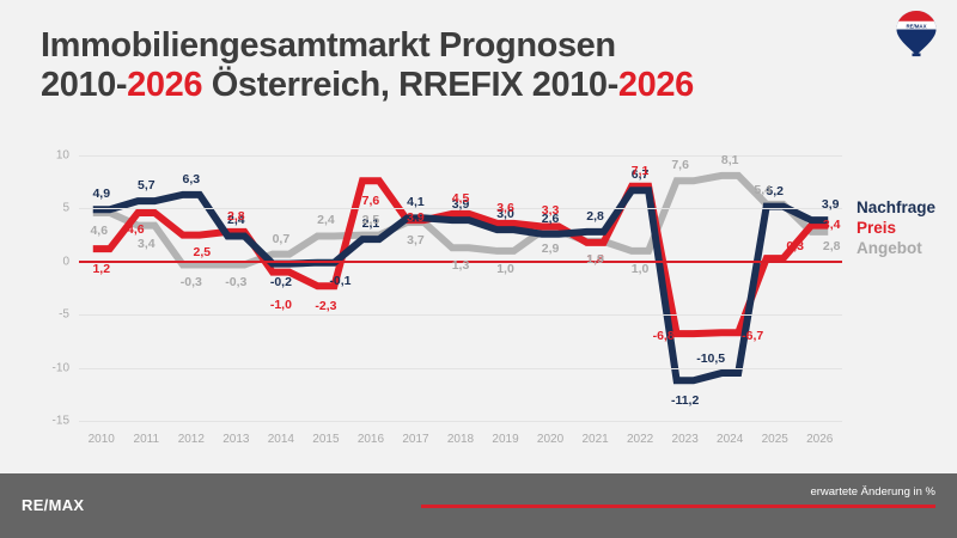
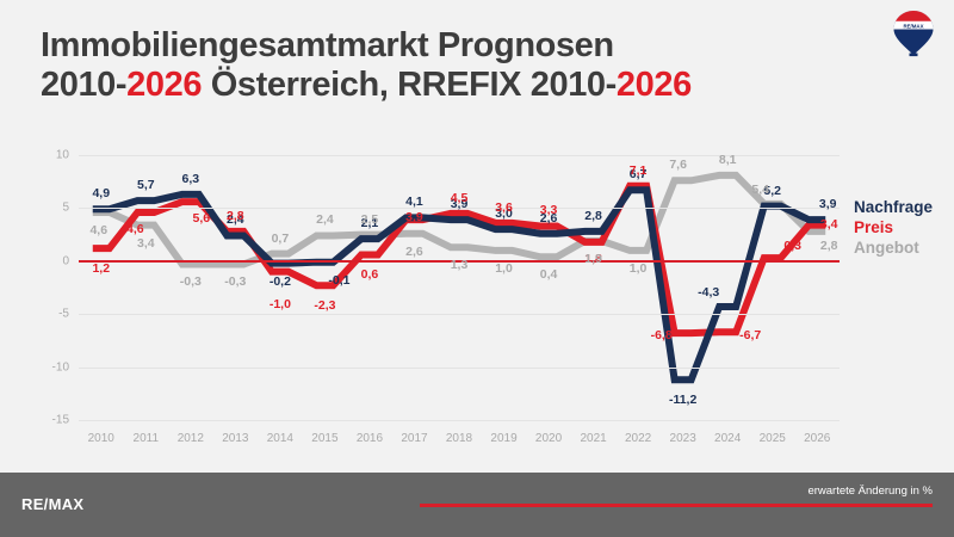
Preis/2012: 2,5 -> 5,6
Preis/2016: 7,6 -> 0,6
Angebot/2017: 3,7 -> 2,6
Angebot/2020: 2,9 -> 0,4
Nachfrage/2024: -10,5 -> -4,3
